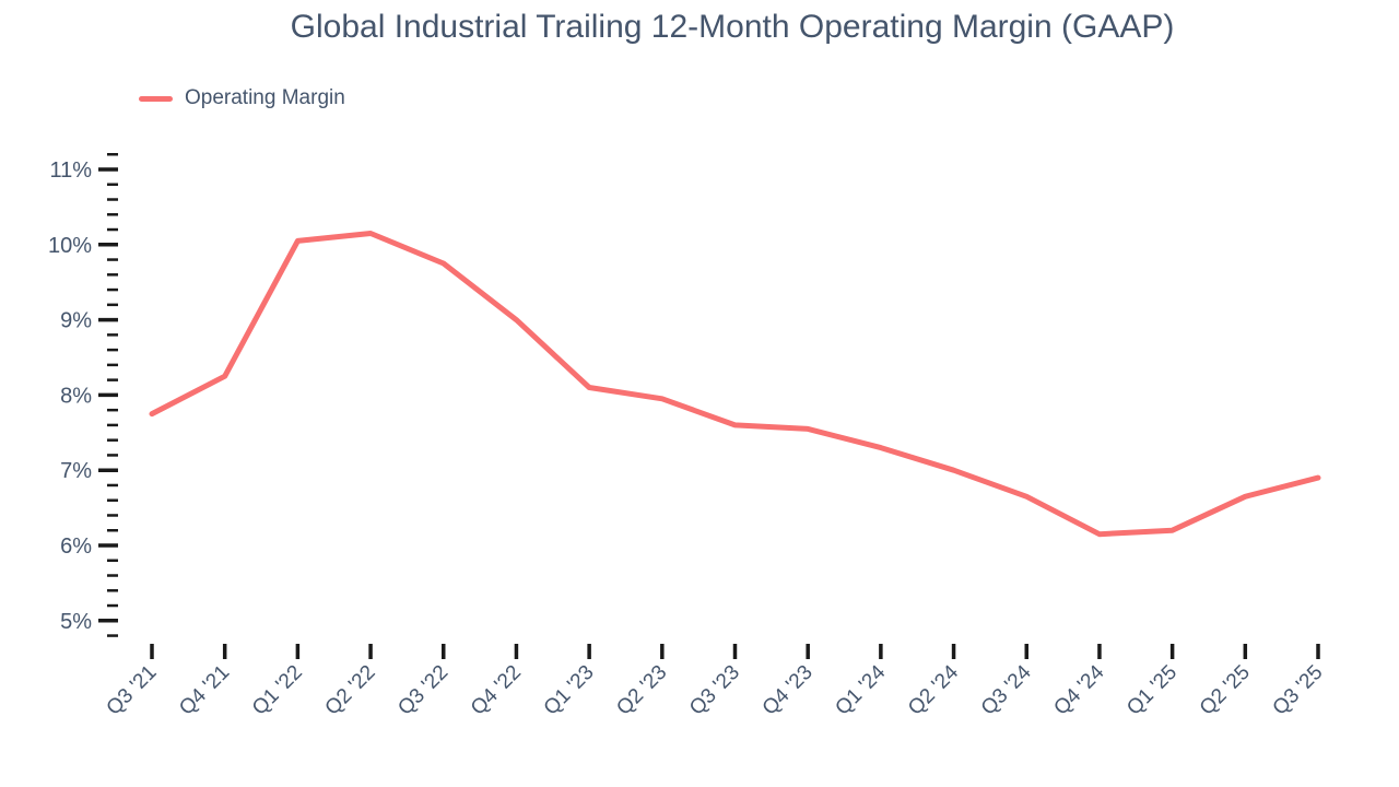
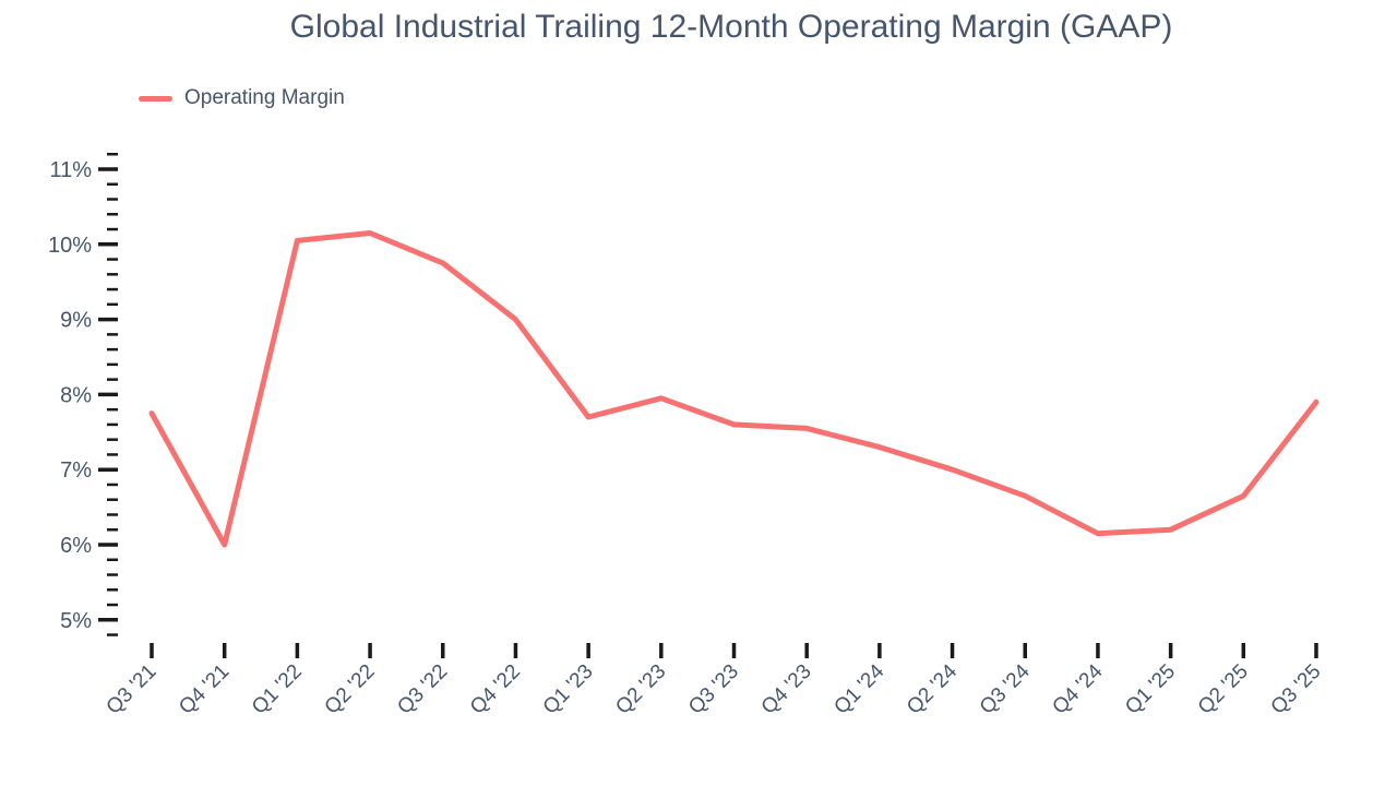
Q4 '21: 8.2% -> 6.0%
Q1 '23: 8.1% -> 7.7%
Q3 '25: 6.9% -> 7.9%
